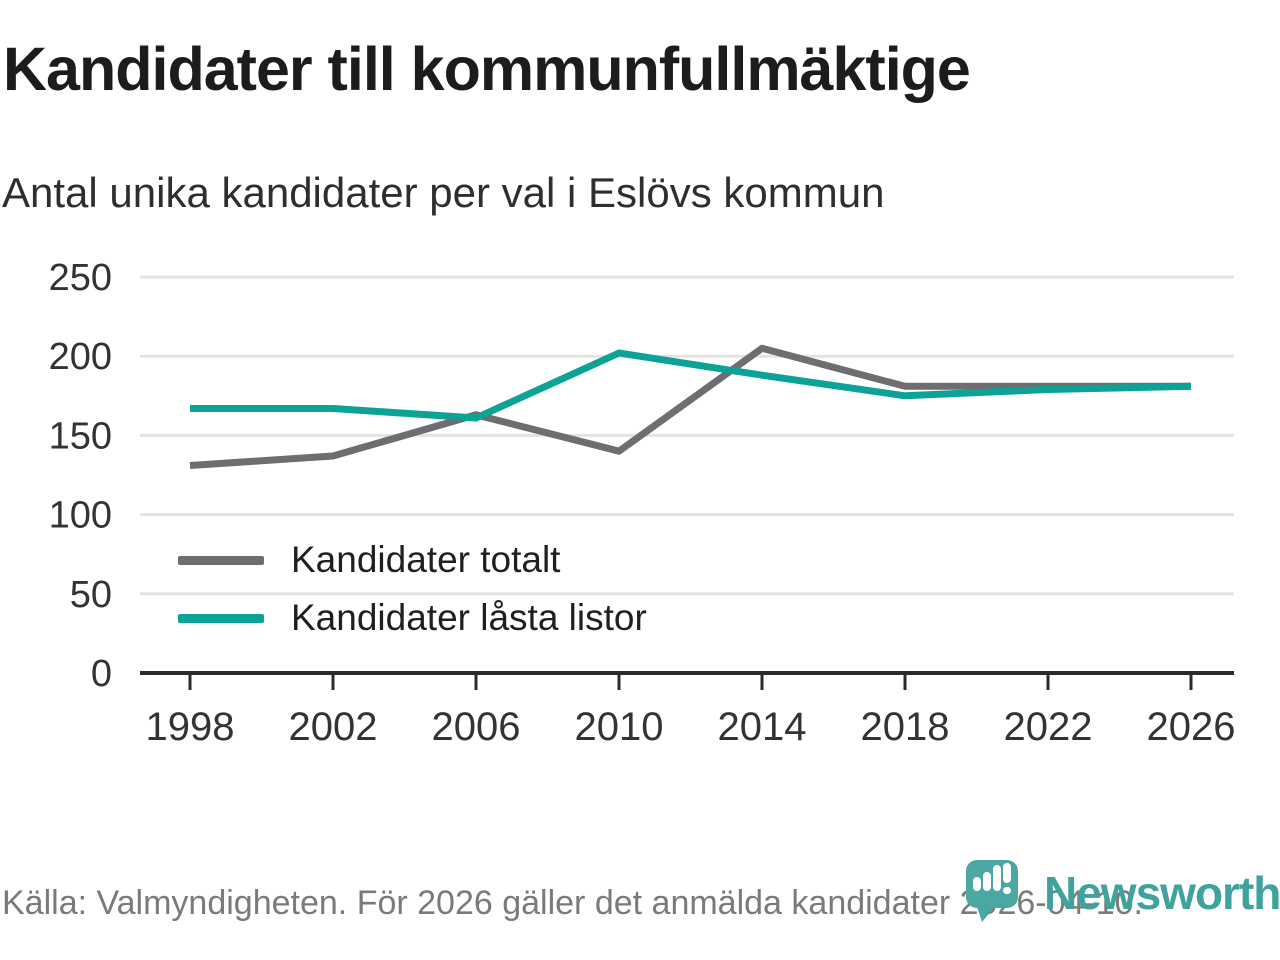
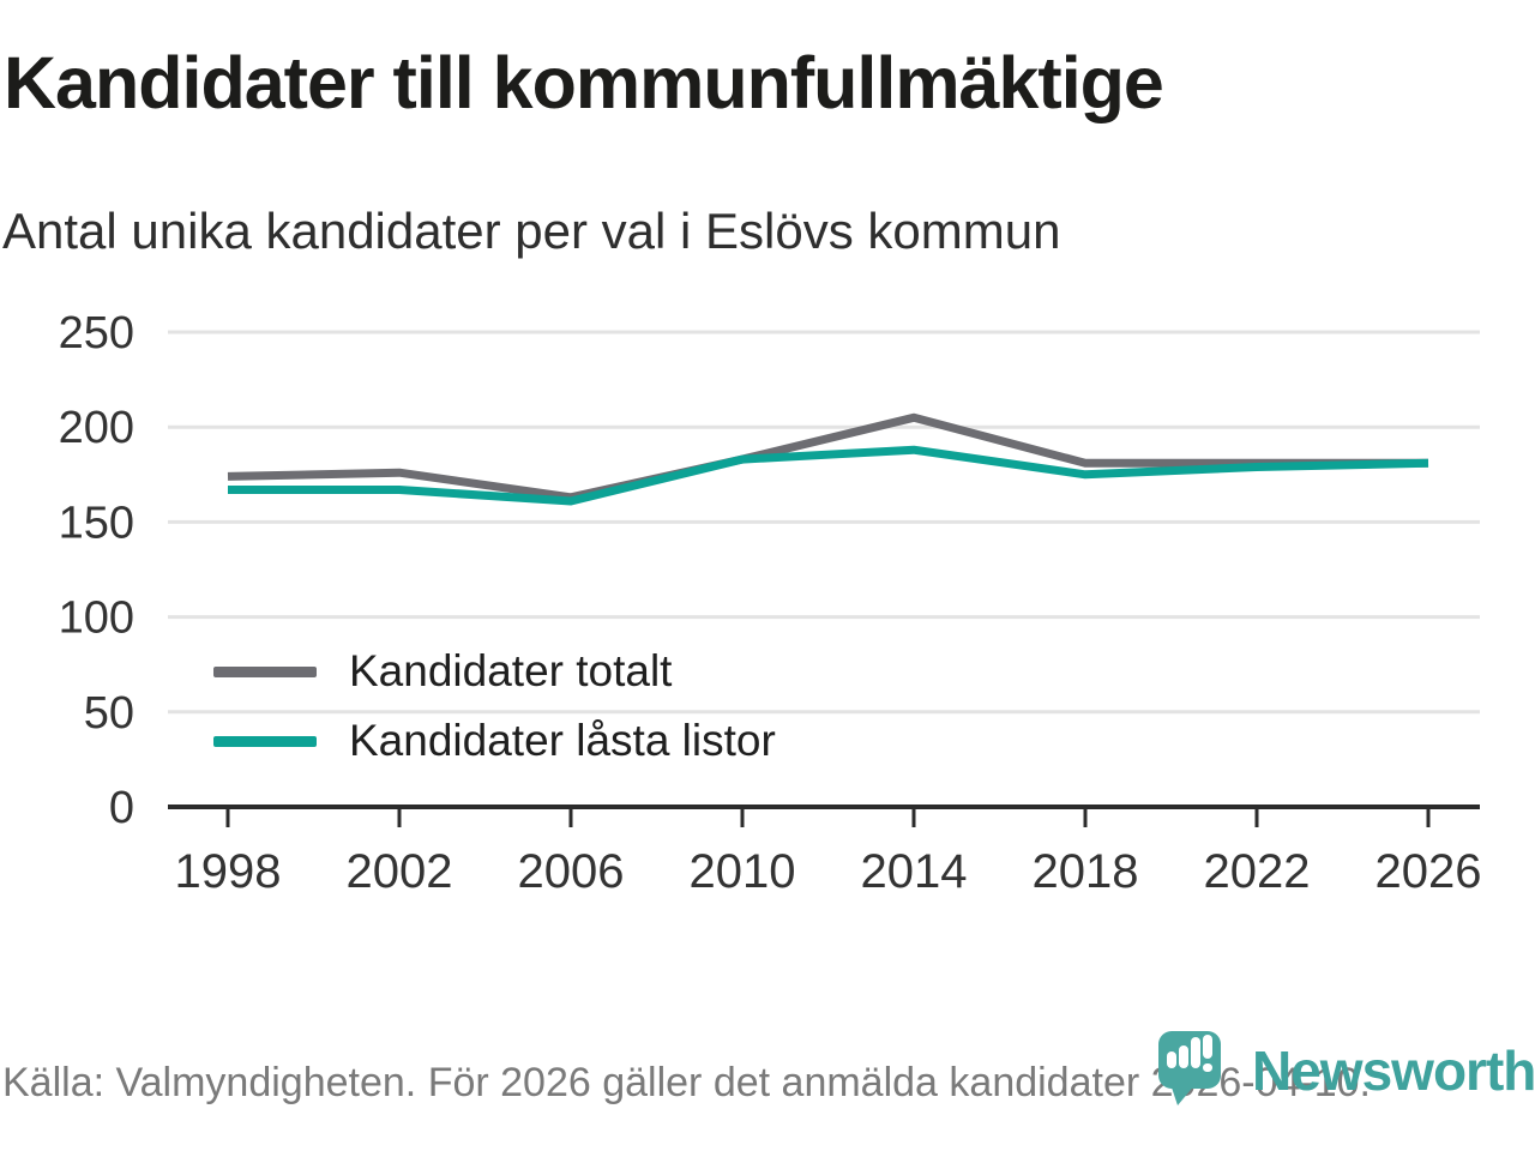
Kandidater totalt/1998: 131 -> 174
Kandidater totalt/2002: 137 -> 176
Kandidater totalt/2010: 140 -> 183
Kandidater låsta listor/2010: 202 -> 183
